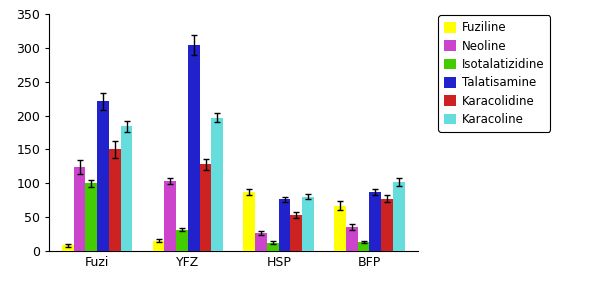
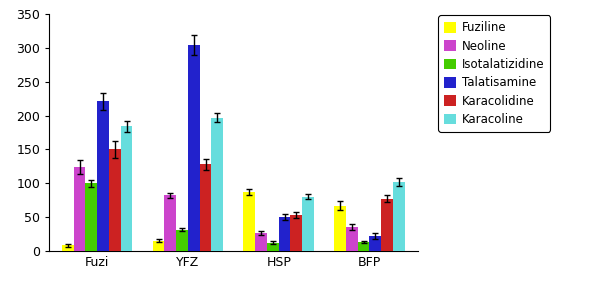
Neoline/YFZ: 103 -> 82
Talatisamine/HSP: 76 -> 50
Talatisamine/BFP: 87 -> 22
